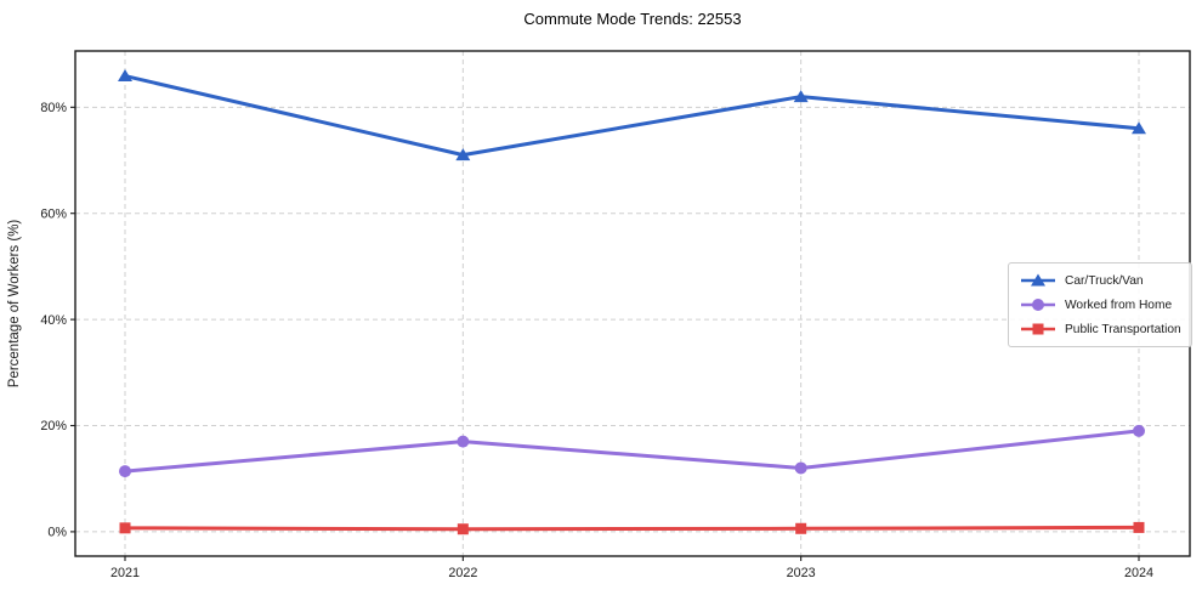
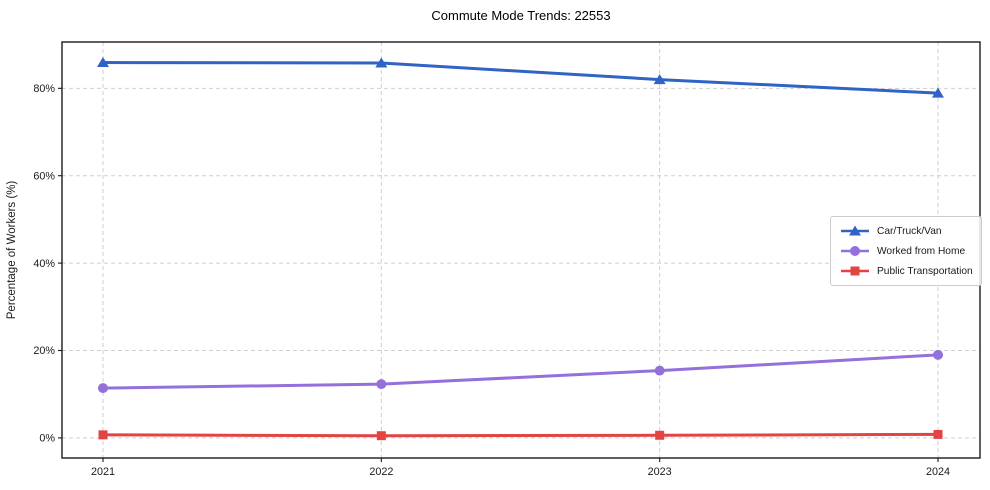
Car/Truck/Van/2022: 71% -> 86%
Worked from Home/2022: 17% -> 12%
Worked from Home/2023: 12% -> 15%
Car/Truck/Van/2024: 76% -> 79%
